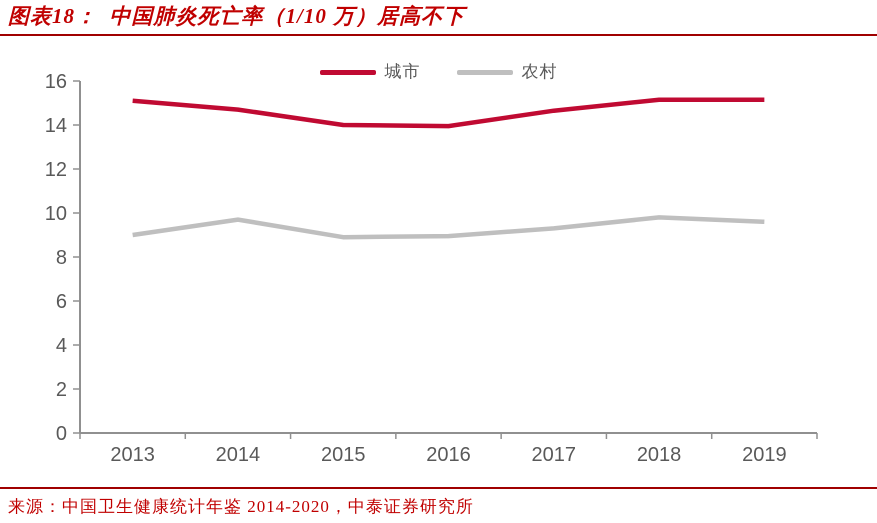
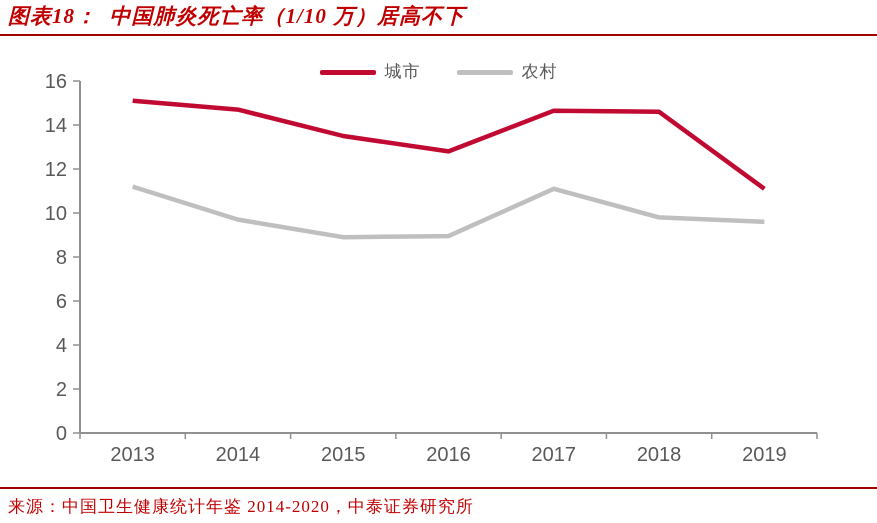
农村/2013: 9.0 -> 11.2
城市/2015: 14.0 -> 13.5
城市/2016: 13.9 -> 12.8
农村/2017: 9.3 -> 11.1
城市/2018: 15.2 -> 14.6
城市/2019: 15.2 -> 11.1
